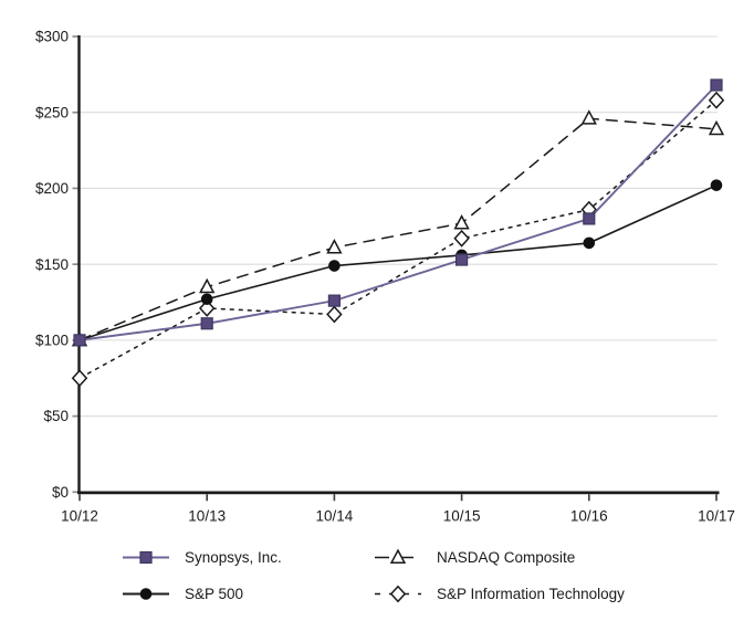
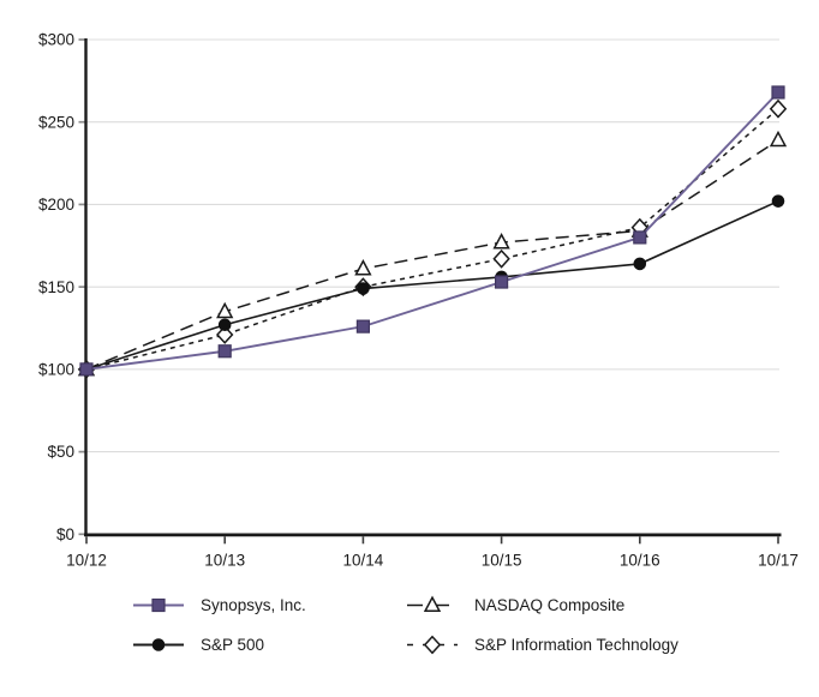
S&P Information Technology/10/12: $75 -> $100
S&P Information Technology/10/14: $117 -> $150
NASDAQ Composite/10/16: $246 -> $184
